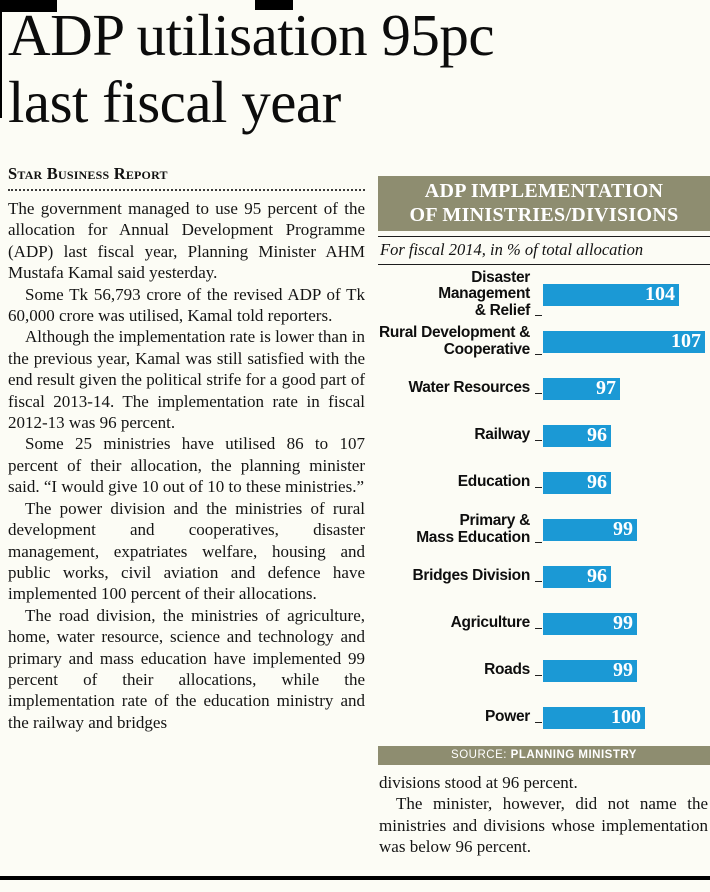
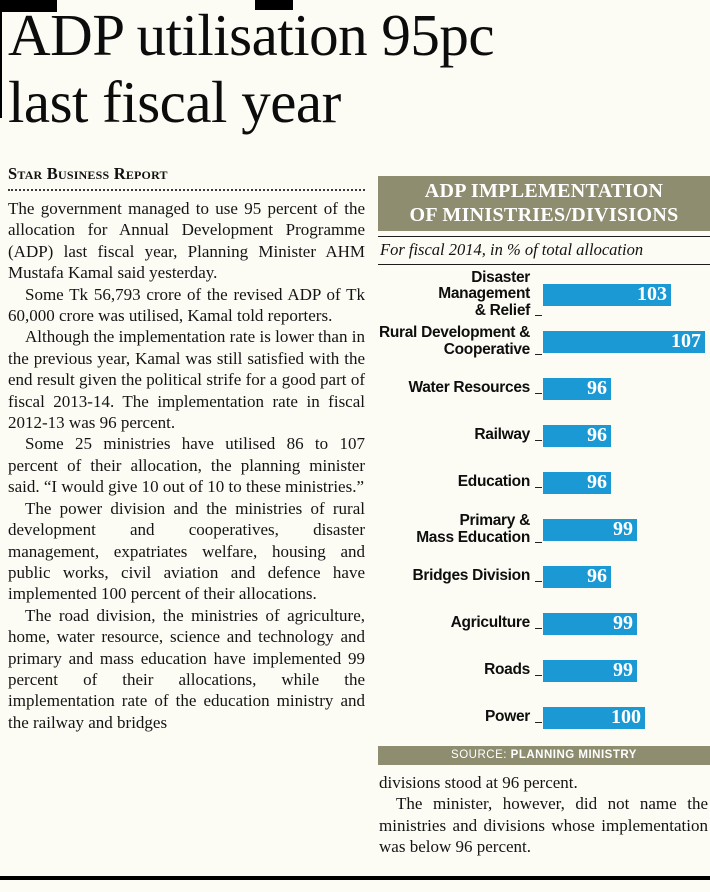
Disaster Management & Relief: 104 -> 103
Water Resources: 97 -> 96
